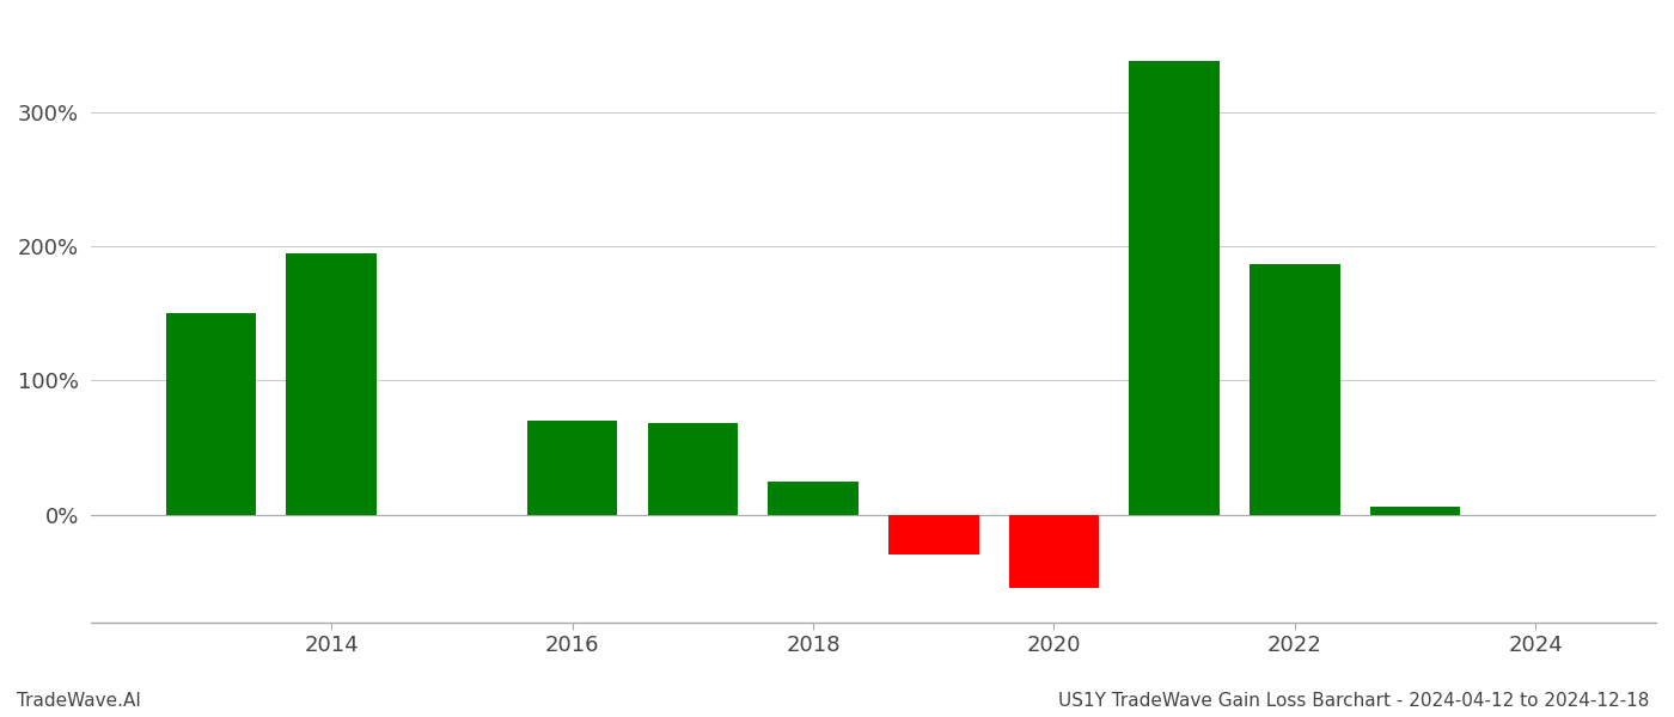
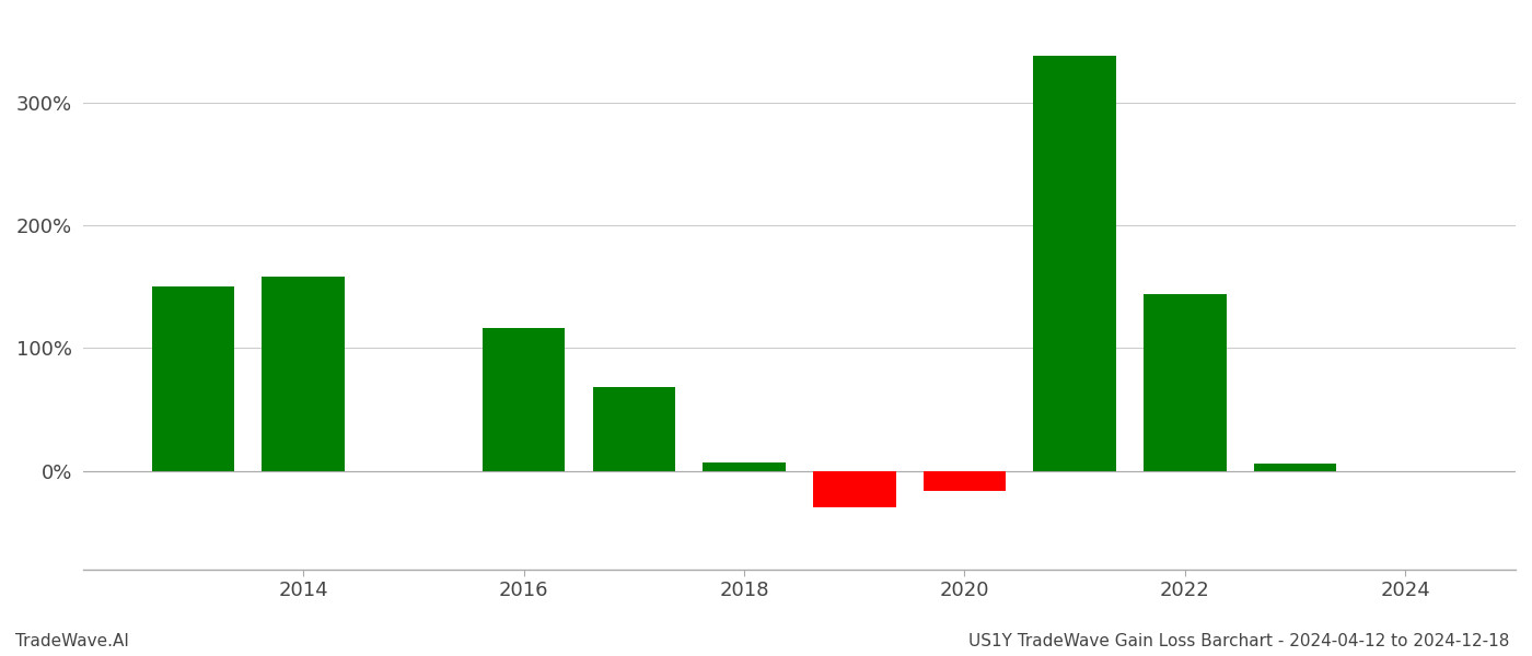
2014: 195% -> 158%
2016: 70% -> 116%
2018: 25% -> 7%
2020: -55% -> -16%
2022: 187% -> 144%
